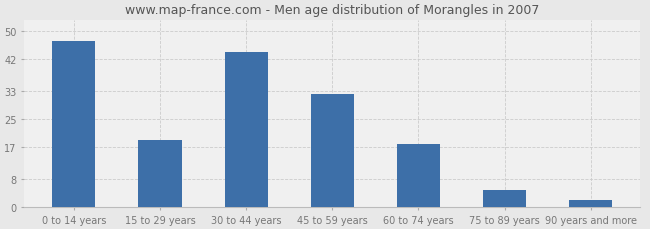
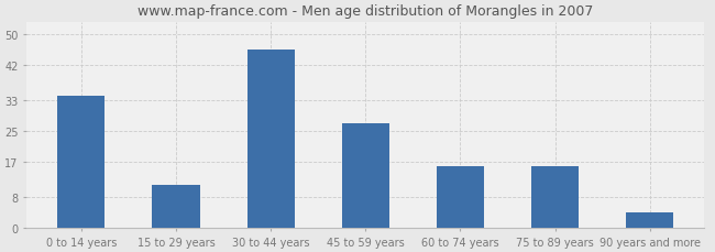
0 to 14 years: 47 -> 34
15 to 29 years: 19 -> 11
30 to 44 years: 44 -> 46
45 to 59 years: 32 -> 27
60 to 74 years: 18 -> 16
75 to 89 years: 5 -> 16
90 years and more: 2 -> 4
